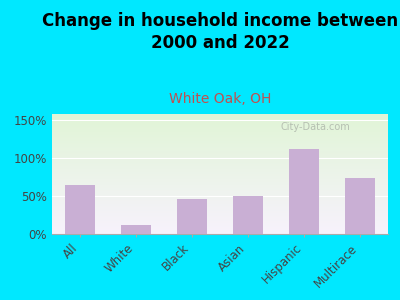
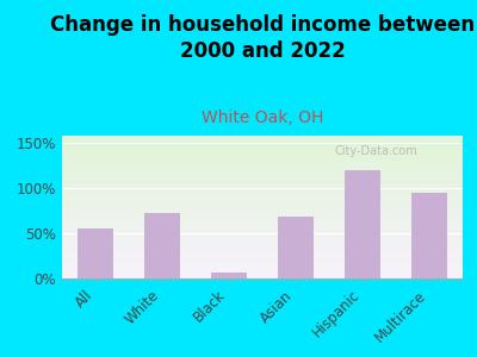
All: 64% -> 55%
White: 12% -> 72%
Black: 46% -> 6%
Asian: 50% -> 69%
Hispanic: 112% -> 120%
Multirace: 74% -> 95%
